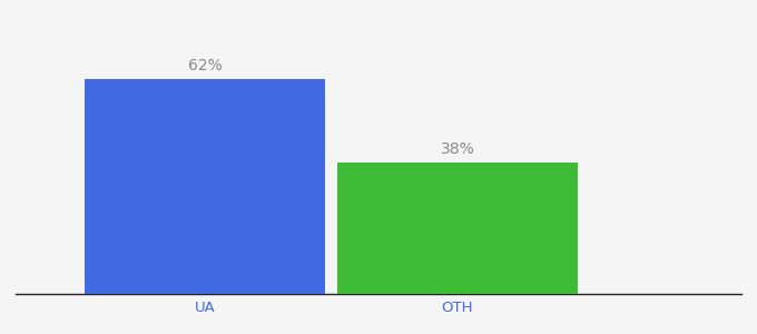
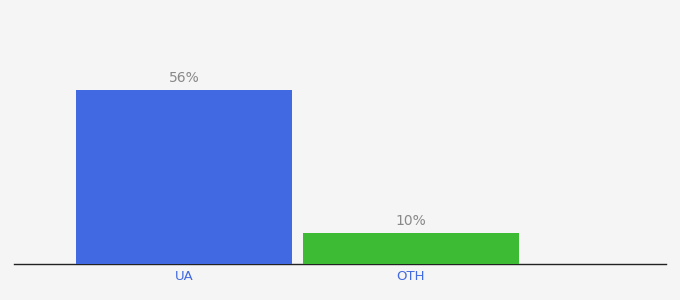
UA: 62% -> 56%
OTH: 38% -> 10%
